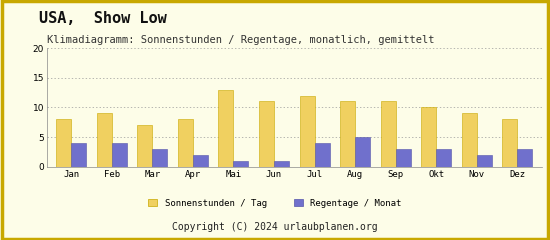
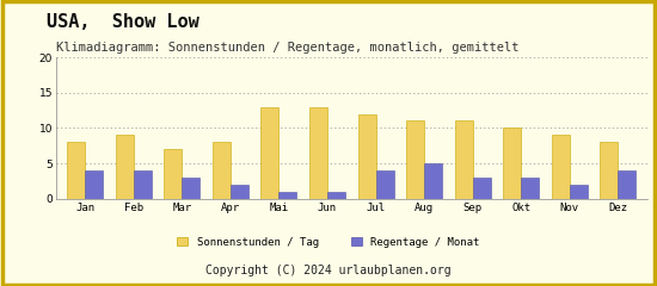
Sonnenstunden / Tag/Jun: 11 -> 13
Regentage / Monat/Dez: 3 -> 4
